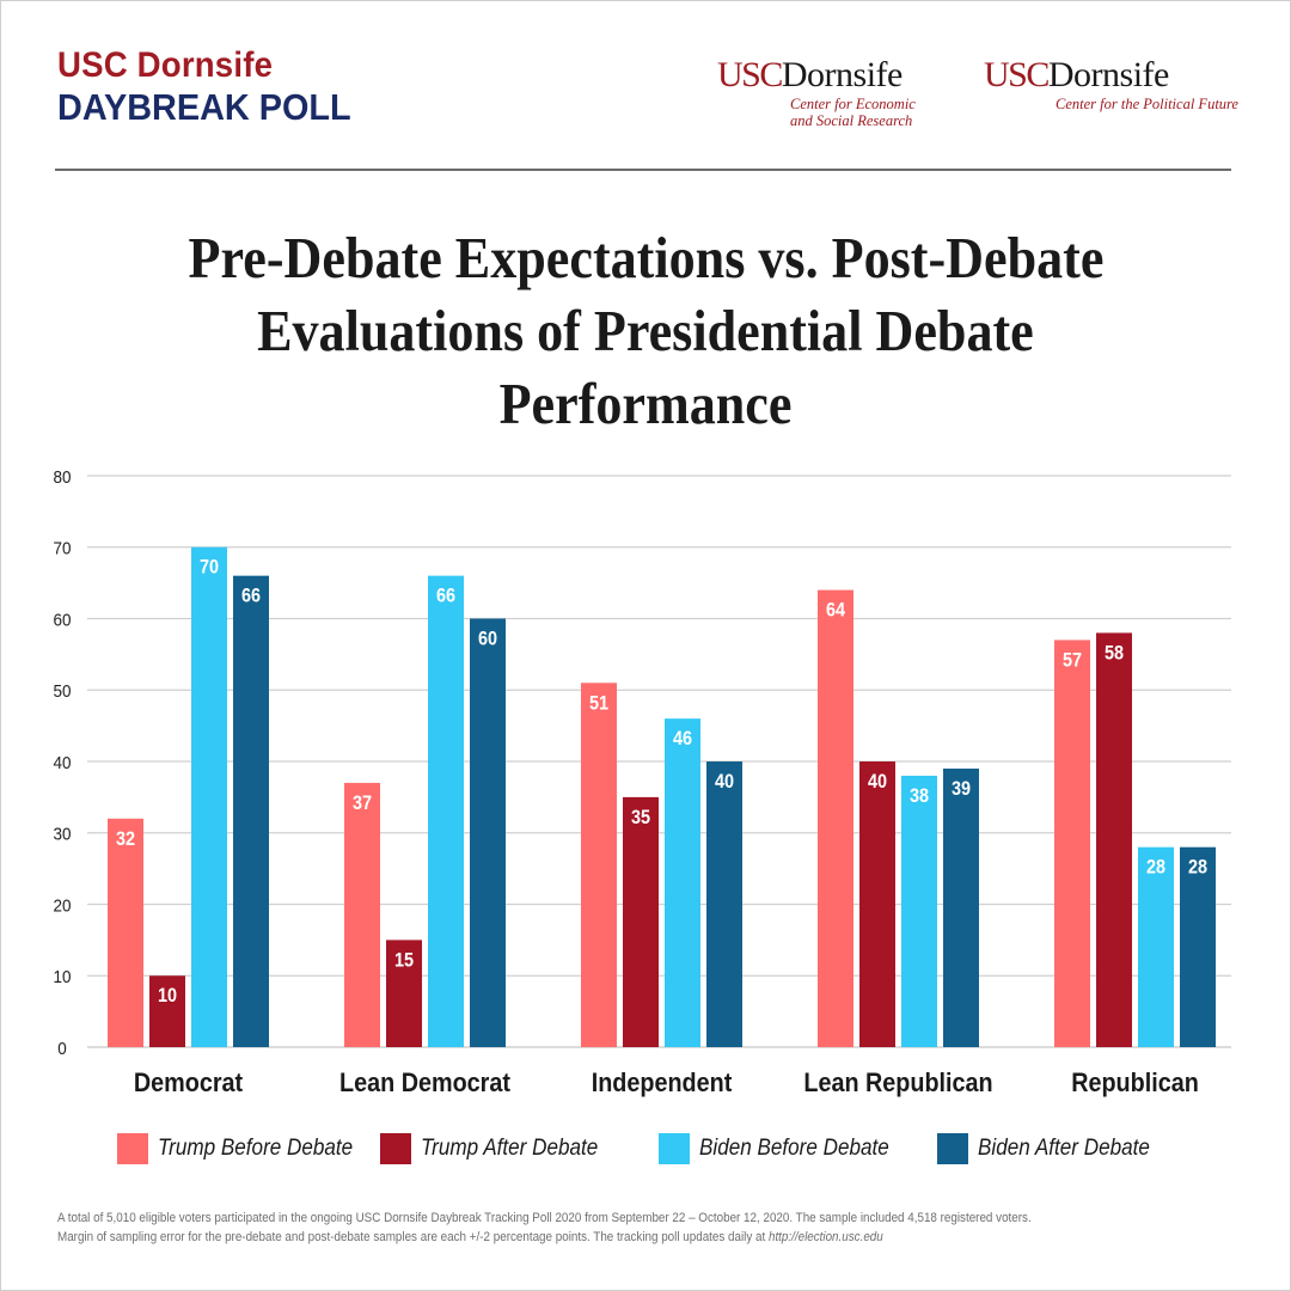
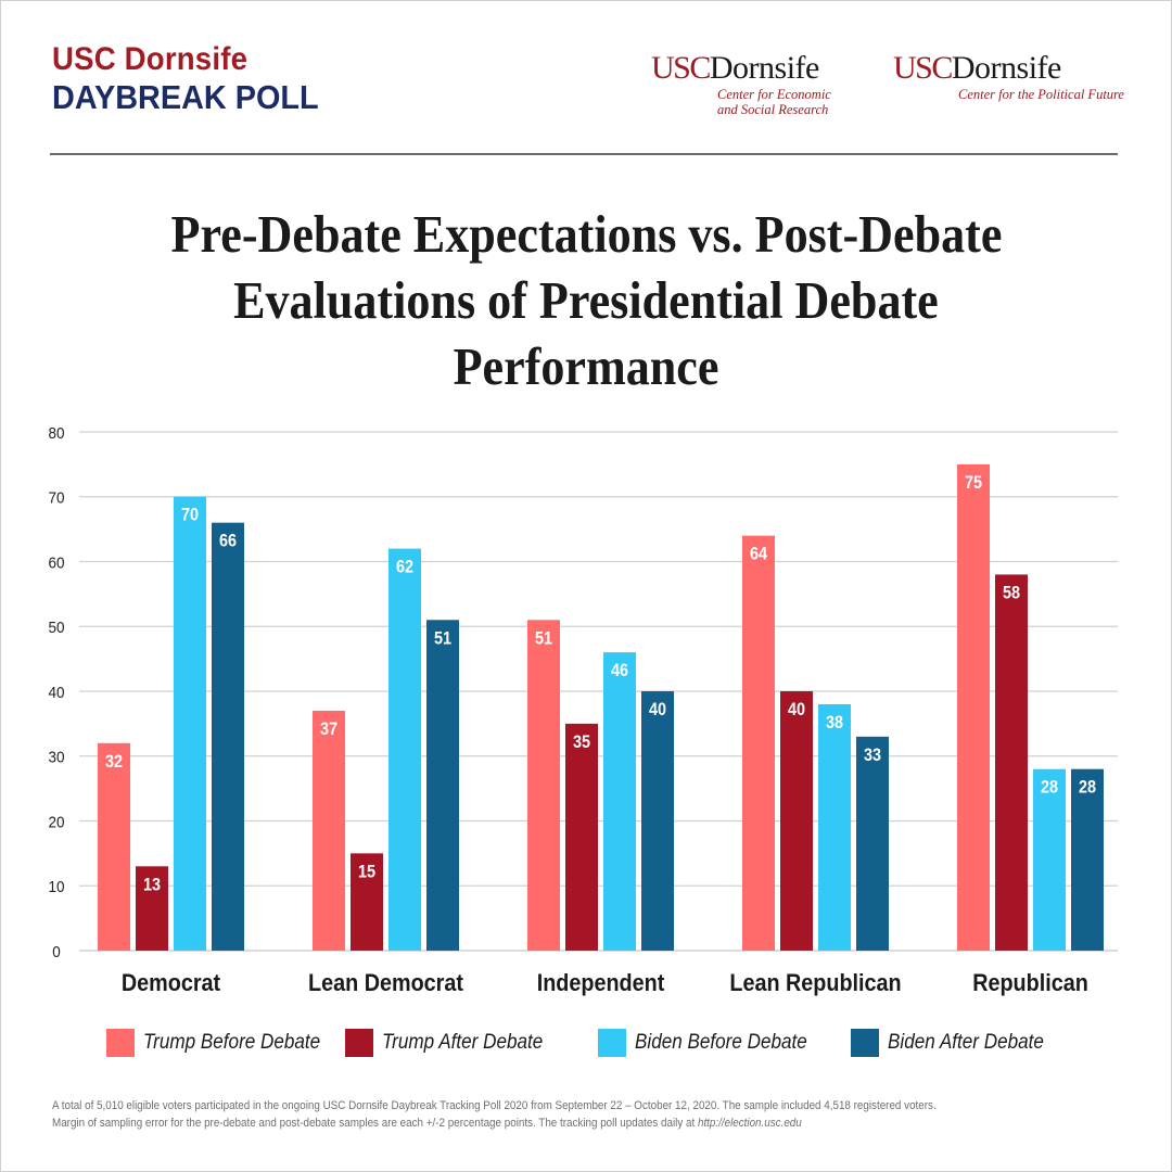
Trump After Debate/Democrat: 10 -> 13
Biden Before Debate/Lean Democrat: 66 -> 62
Biden After Debate/Lean Democrat: 60 -> 51
Biden After Debate/Lean Republican: 39 -> 33
Trump Before Debate/Republican: 57 -> 75
